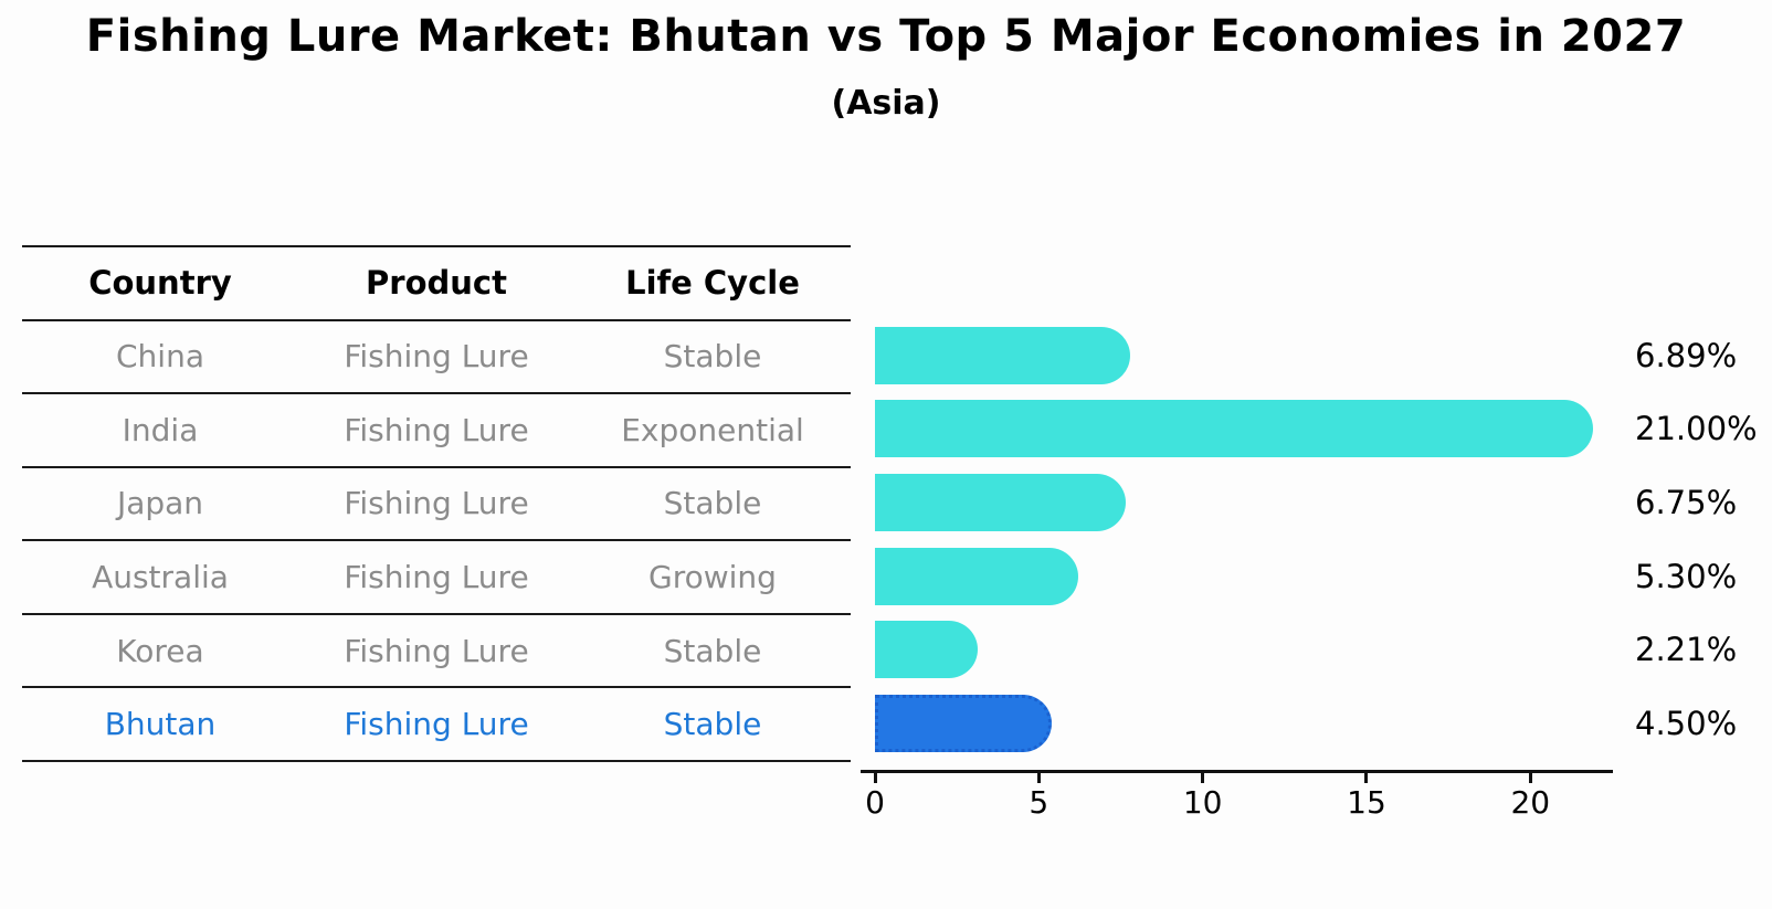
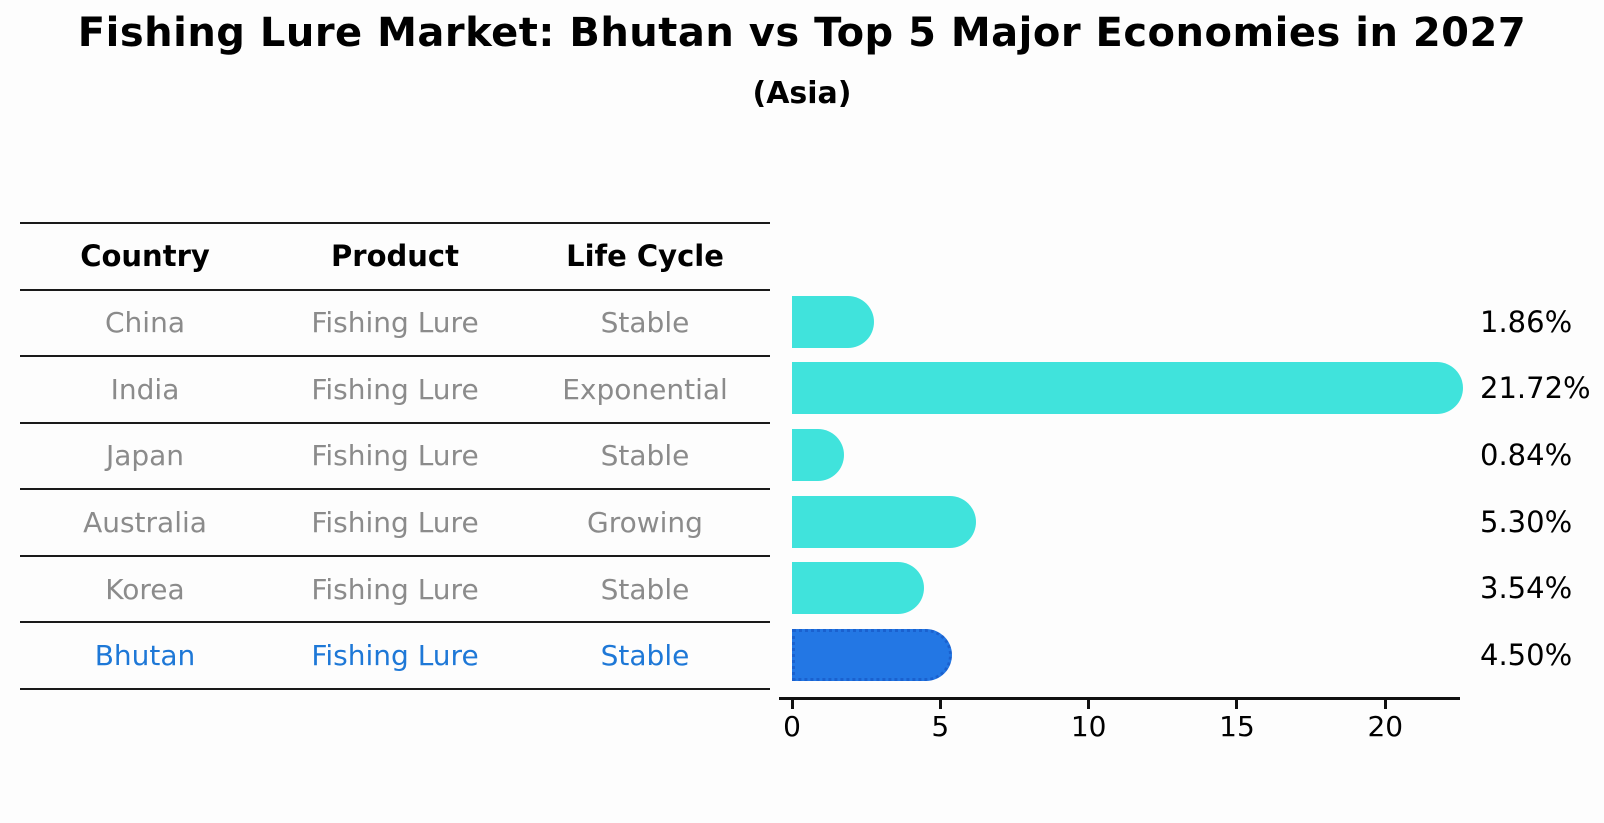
China: 6.89% -> 1.86%
India: 21.00% -> 21.72%
Japan: 6.75% -> 0.84%
Korea: 2.21% -> 3.54%
